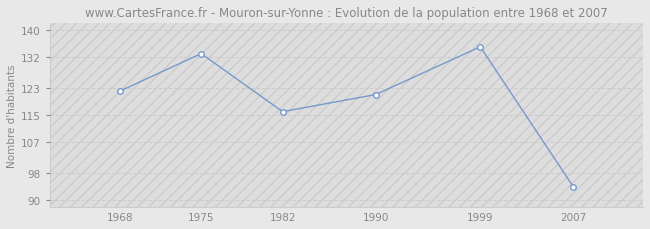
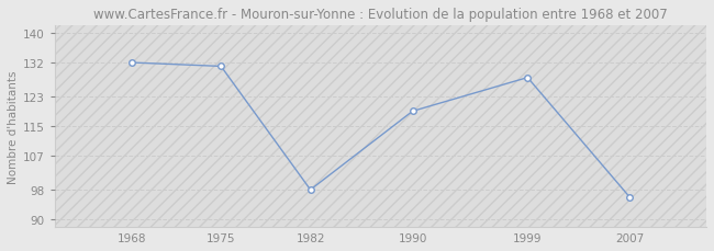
1968: 122 -> 132
1975: 133 -> 131
1982: 116 -> 98
1990: 121 -> 119
1999: 135 -> 128
2007: 94 -> 96
